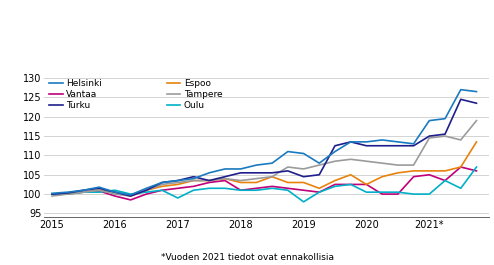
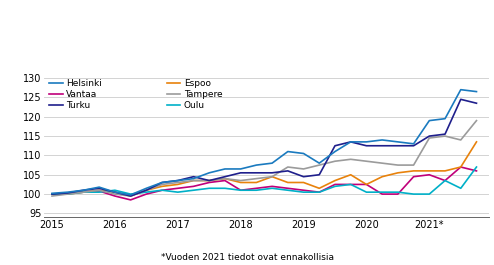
Oulu/2017: 99.0 -> 100.5
Oulu/2019: 98.0 -> 100.5
